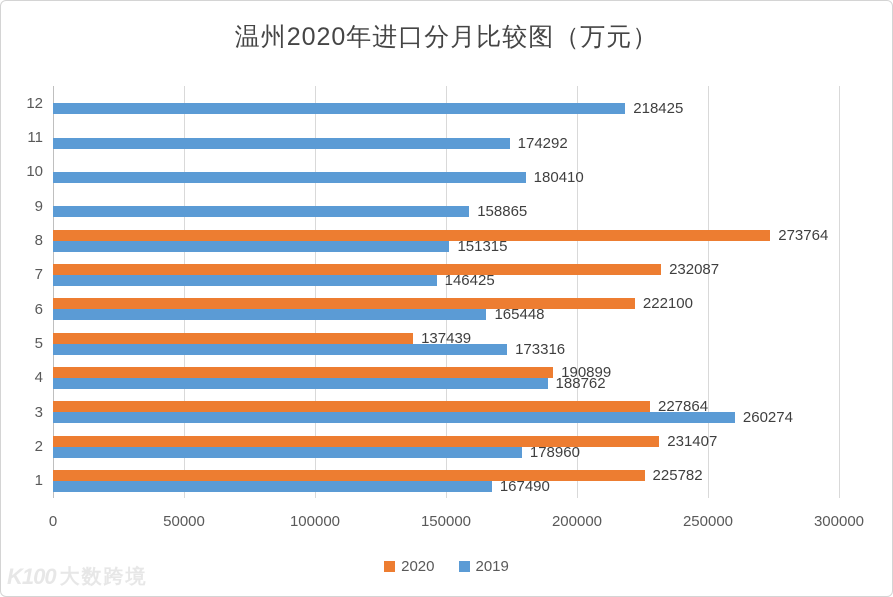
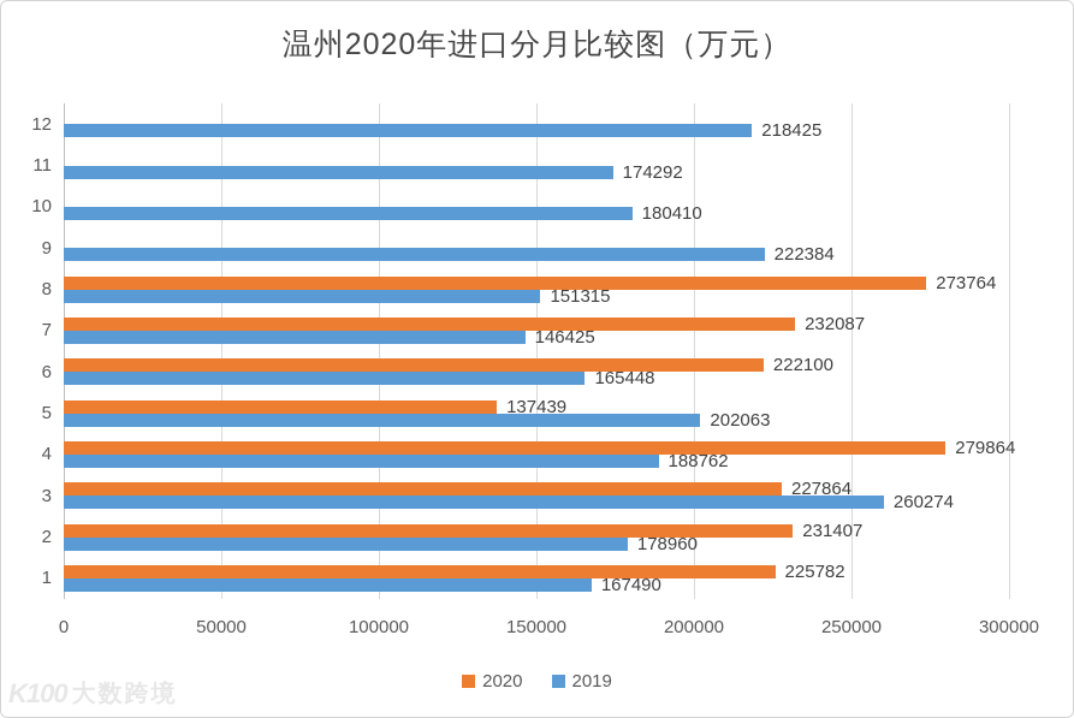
2020/4: 190899 -> 279864
2019/5: 173316 -> 202063
2019/9: 158865 -> 222384
